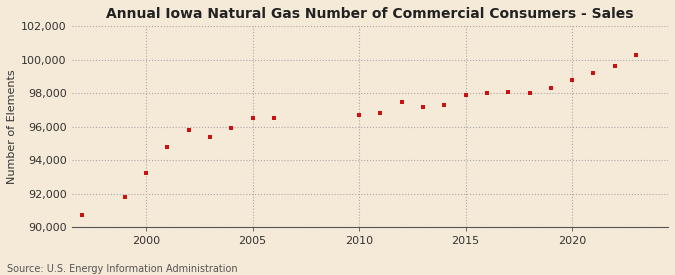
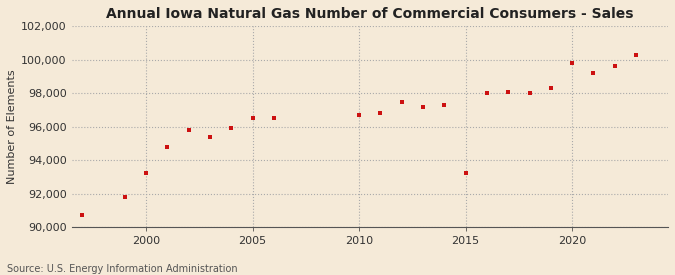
2015: 97,900 -> 93,200
2020: 98,800 -> 99,800
